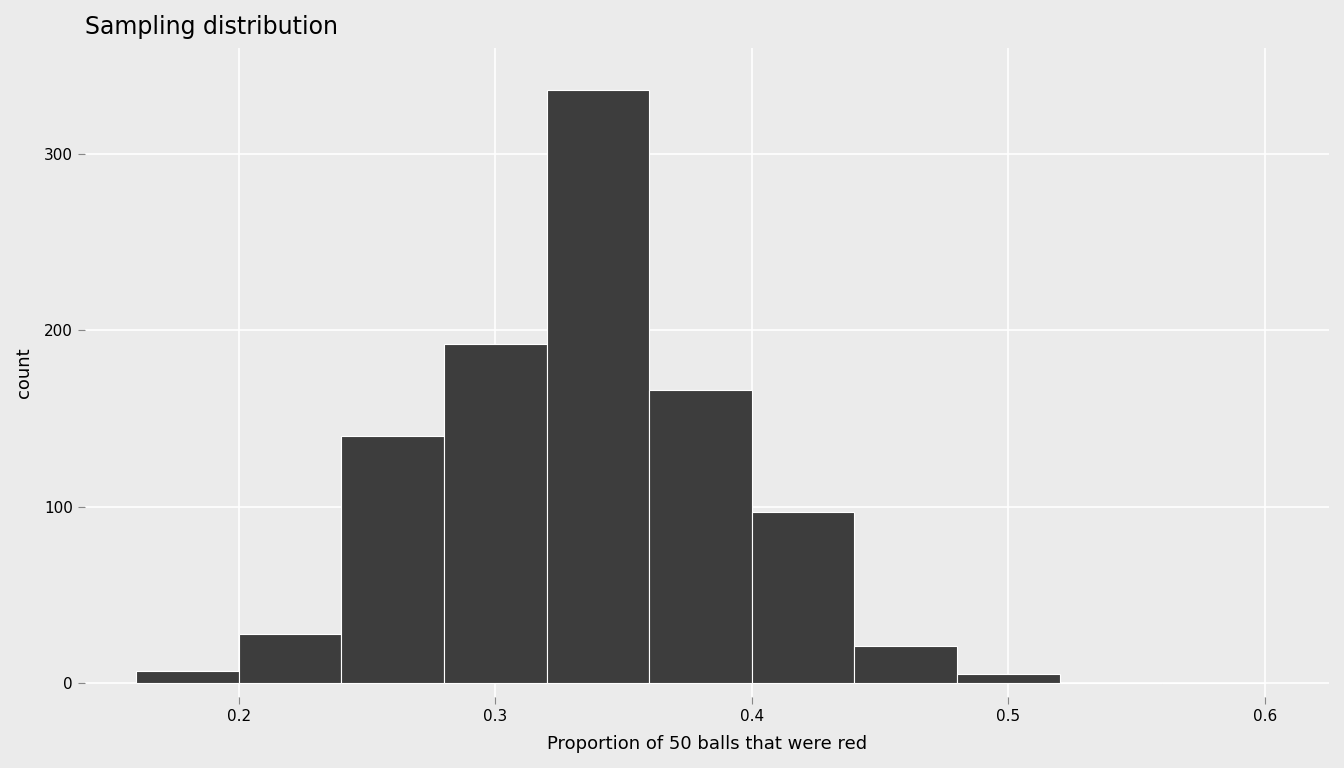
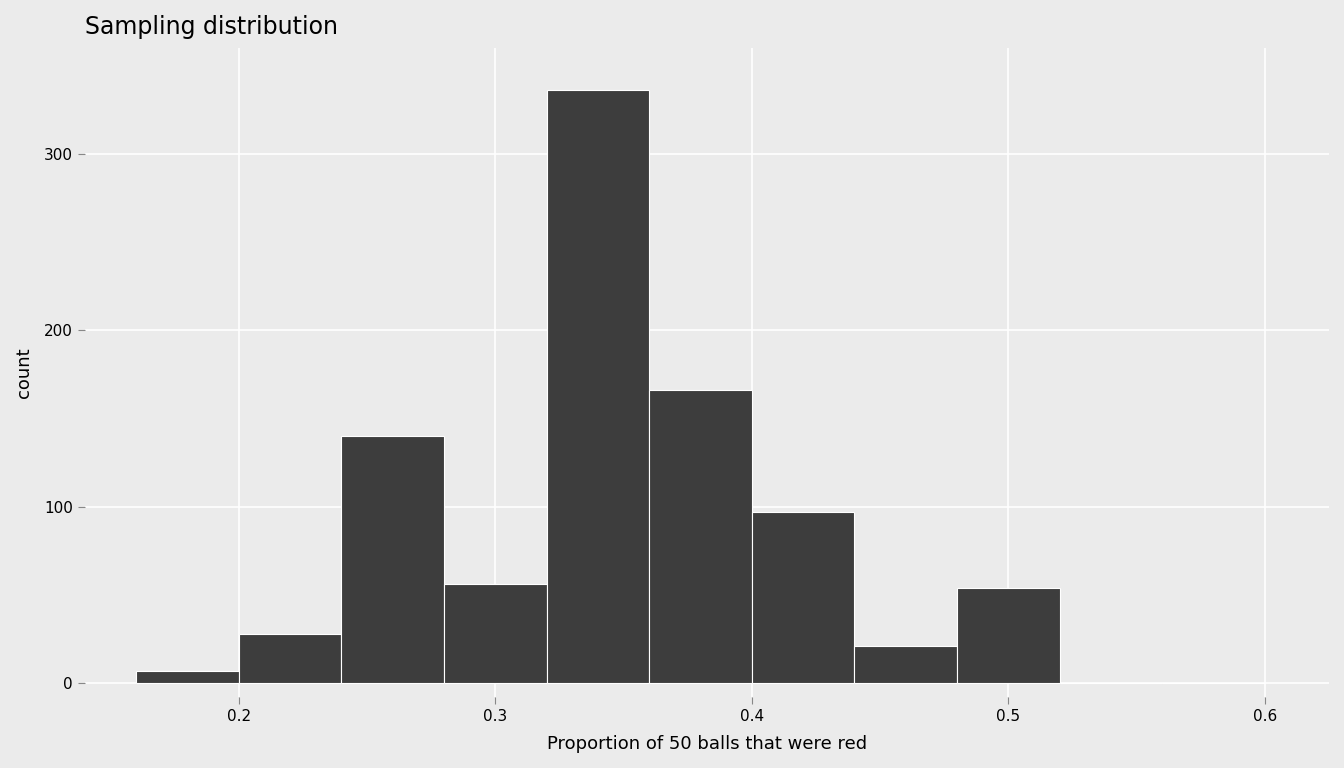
0.3: 192 -> 56
0.5: 5 -> 54
